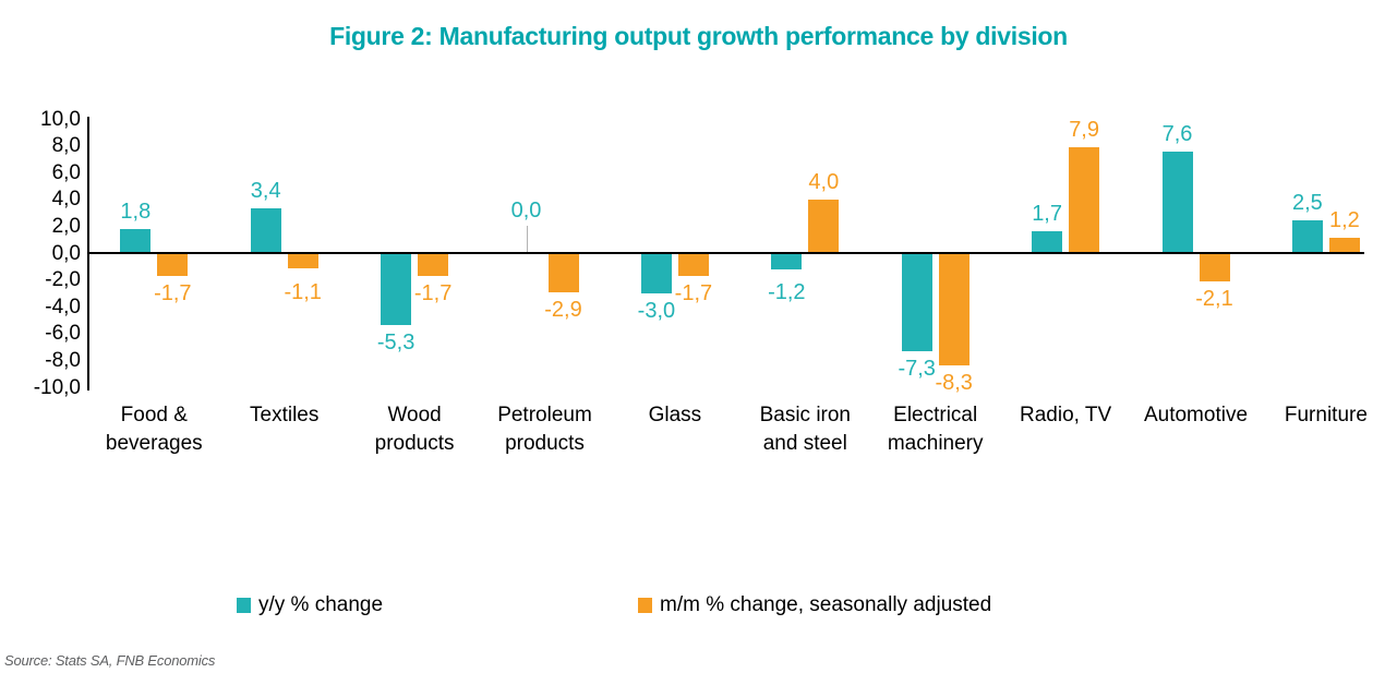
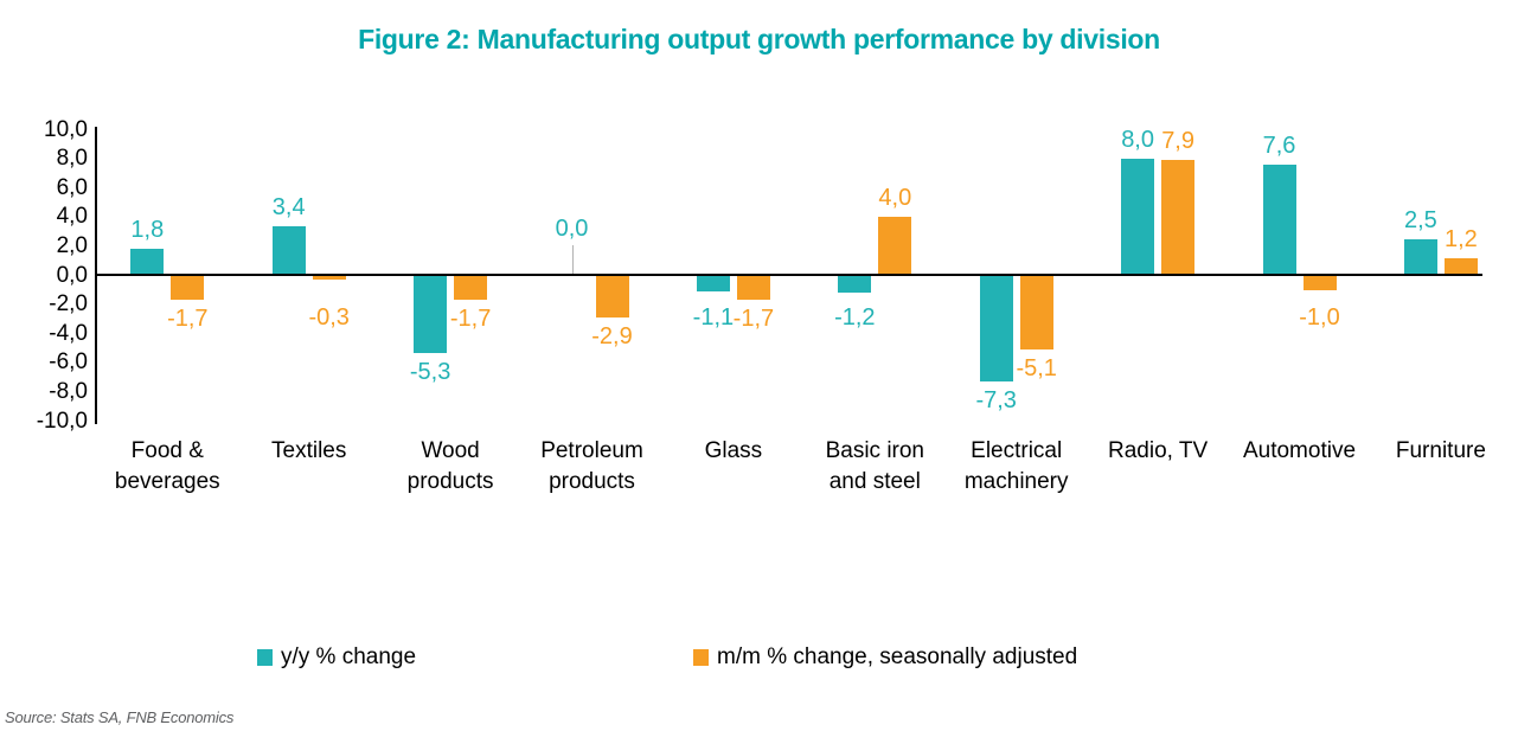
m/m % change, seasonally adjusted/Textiles: -1,1 -> -0,3
y/y % change/Glass: -3,0 -> -1,1
m/m % change, seasonally adjusted/Electrical machinery: -8,3 -> -5,1
y/y % change/Radio, TV: 1,7 -> 8,0
m/m % change, seasonally adjusted/Automotive: -2,1 -> -1,0
